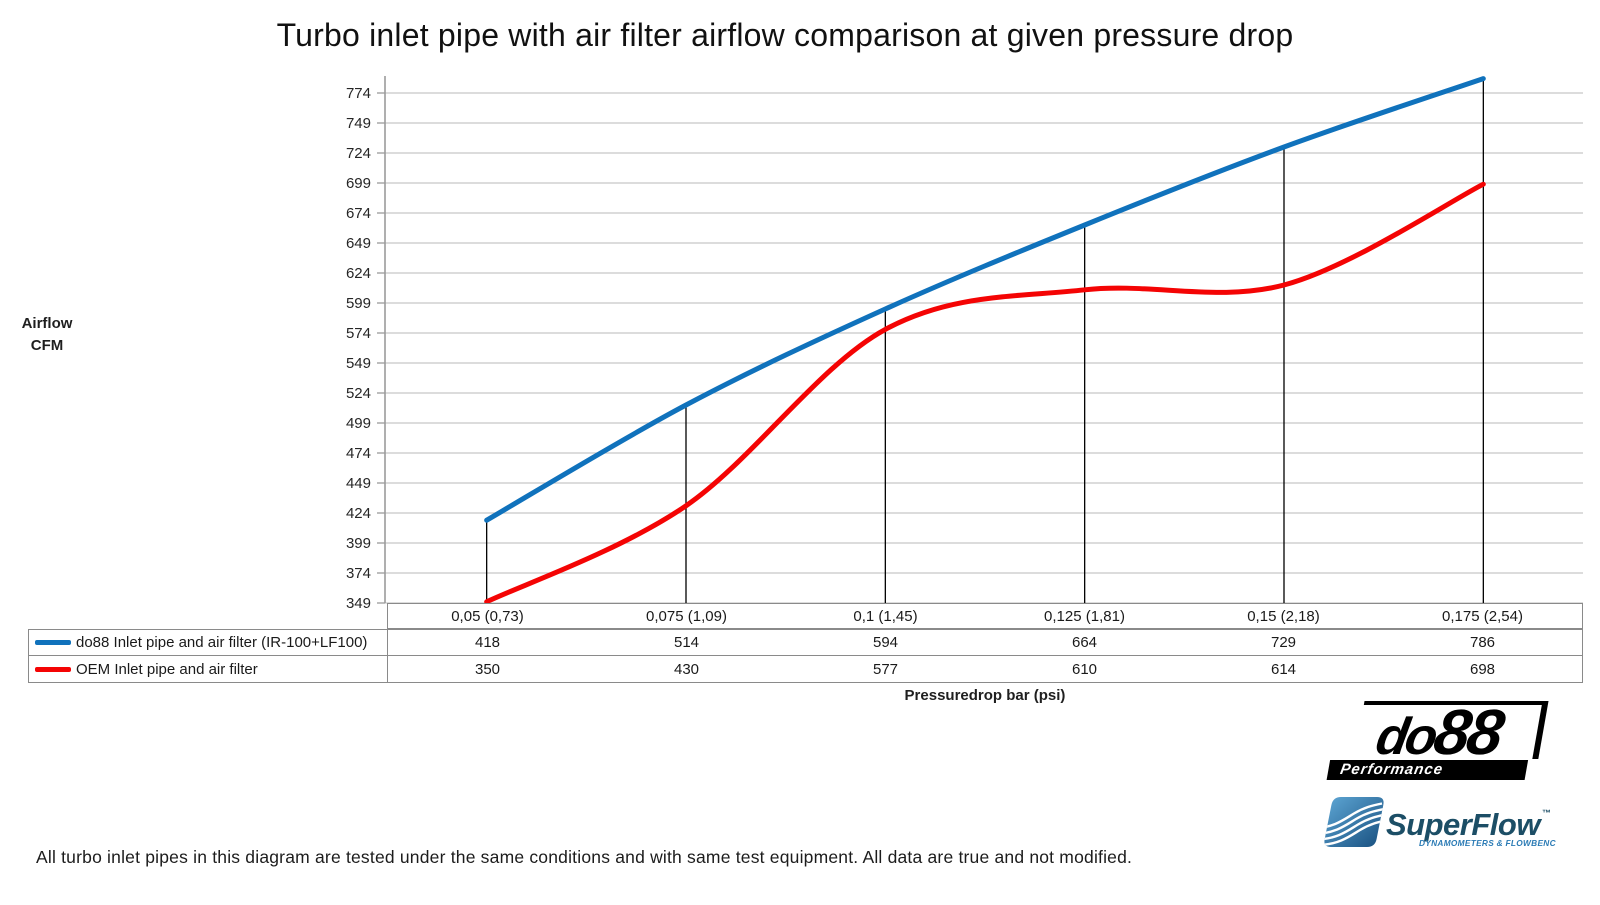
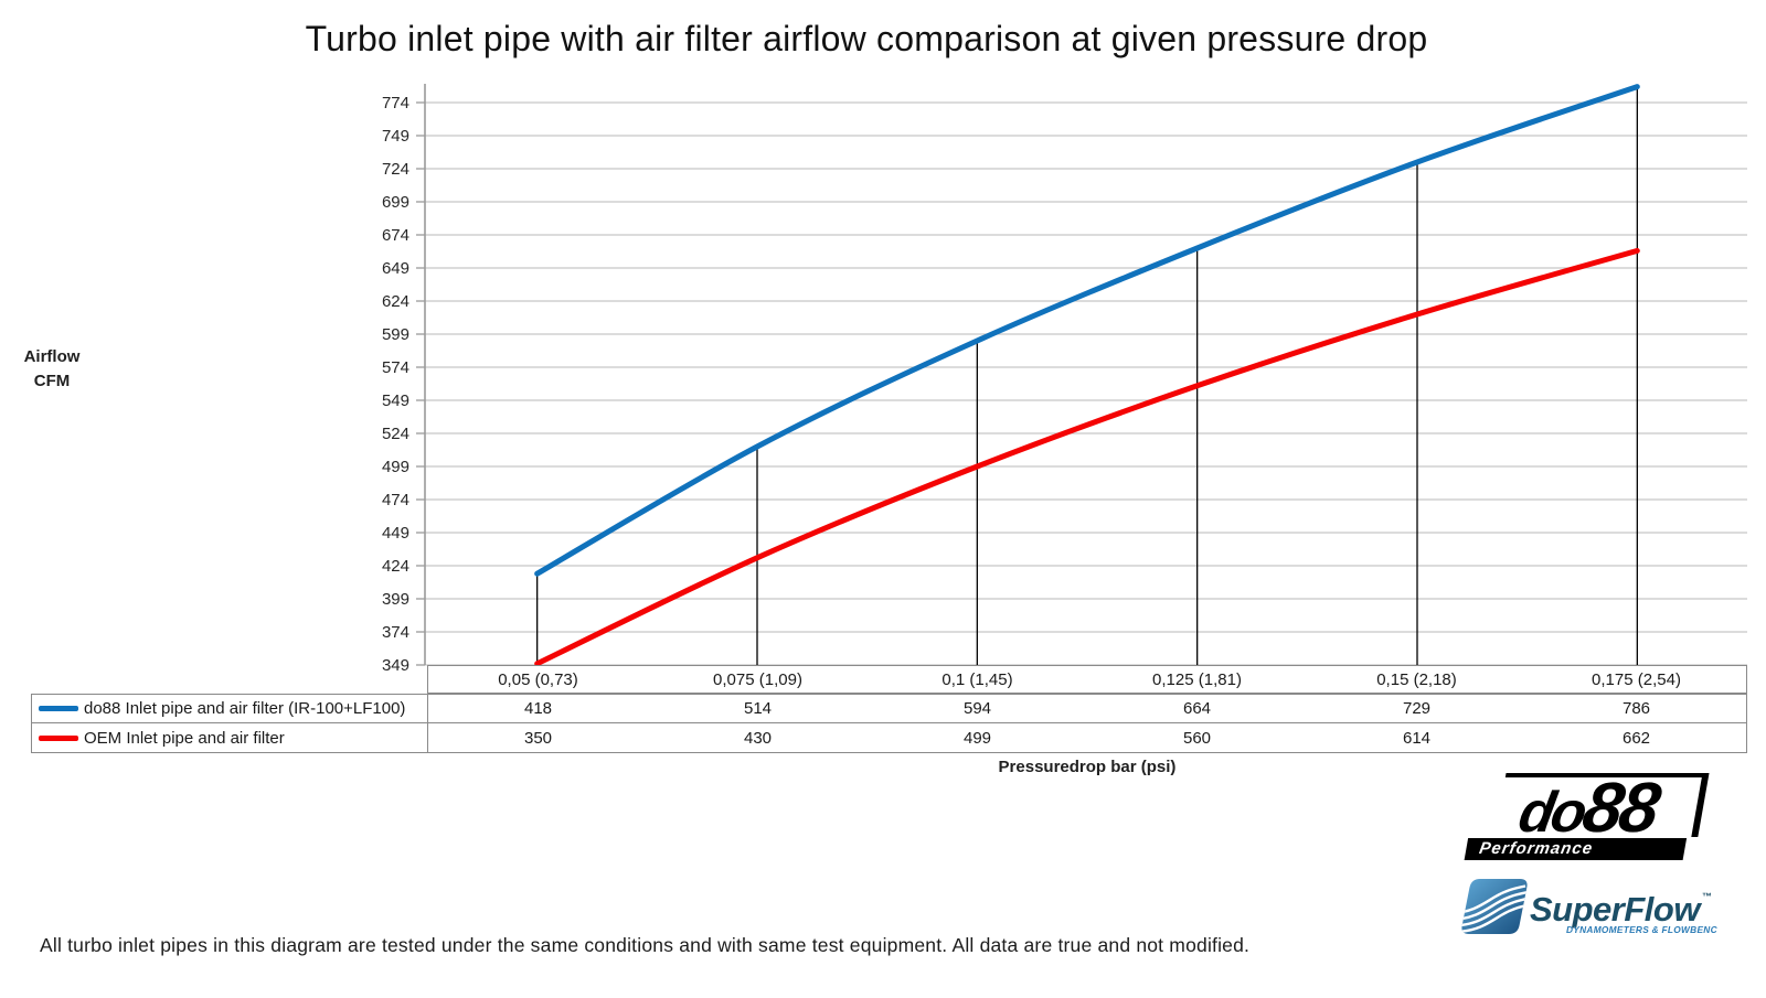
OEM Inlet pipe and air filter/0,1 (1,45): 577 -> 499
OEM Inlet pipe and air filter/0,125 (1,81): 610 -> 560
OEM Inlet pipe and air filter/0,175 (2,54): 698 -> 662
